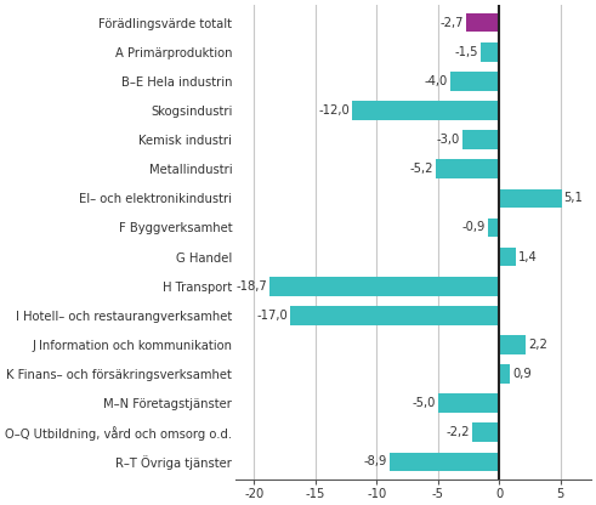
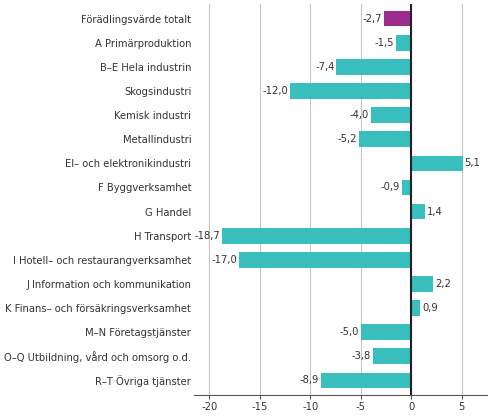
B–E Hela industrin: -4,0 -> -7,4
Kemisk industri: -3,0 -> -4,0
O–Q Utbildning, vård och omsorg o.d.: -2,2 -> -3,8
